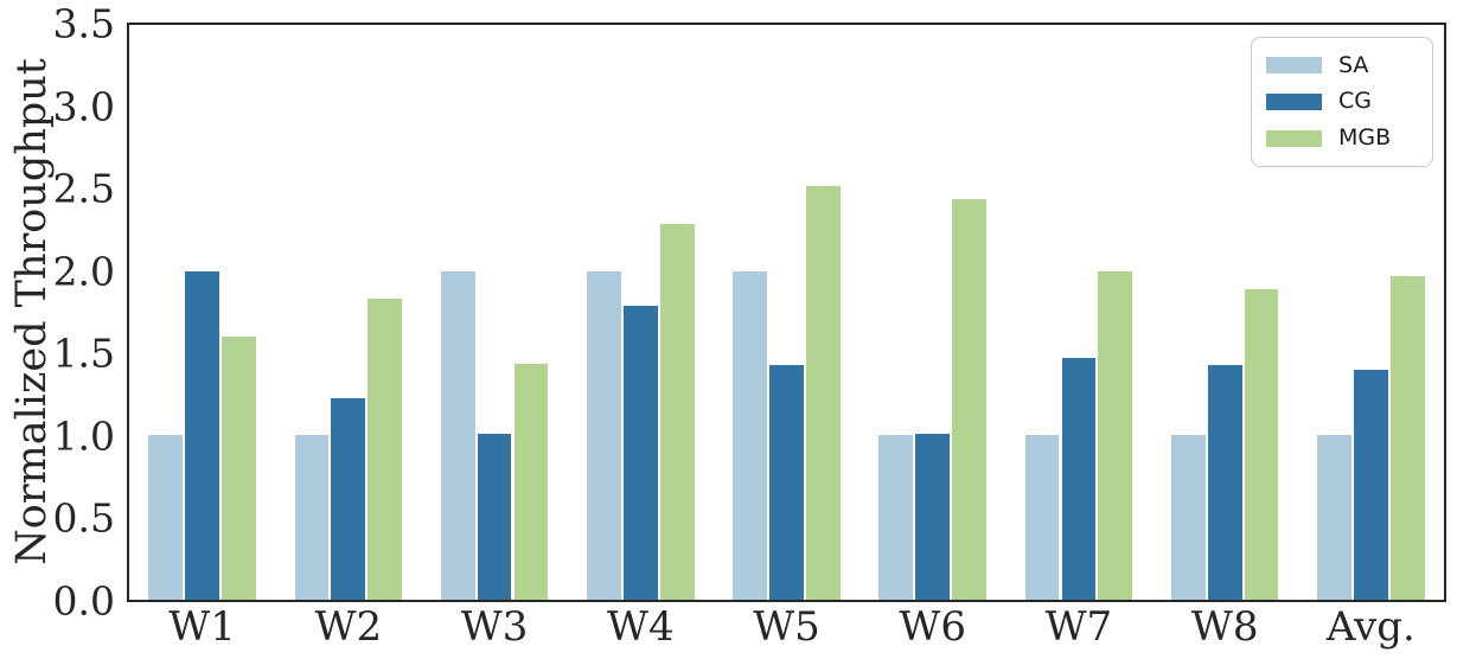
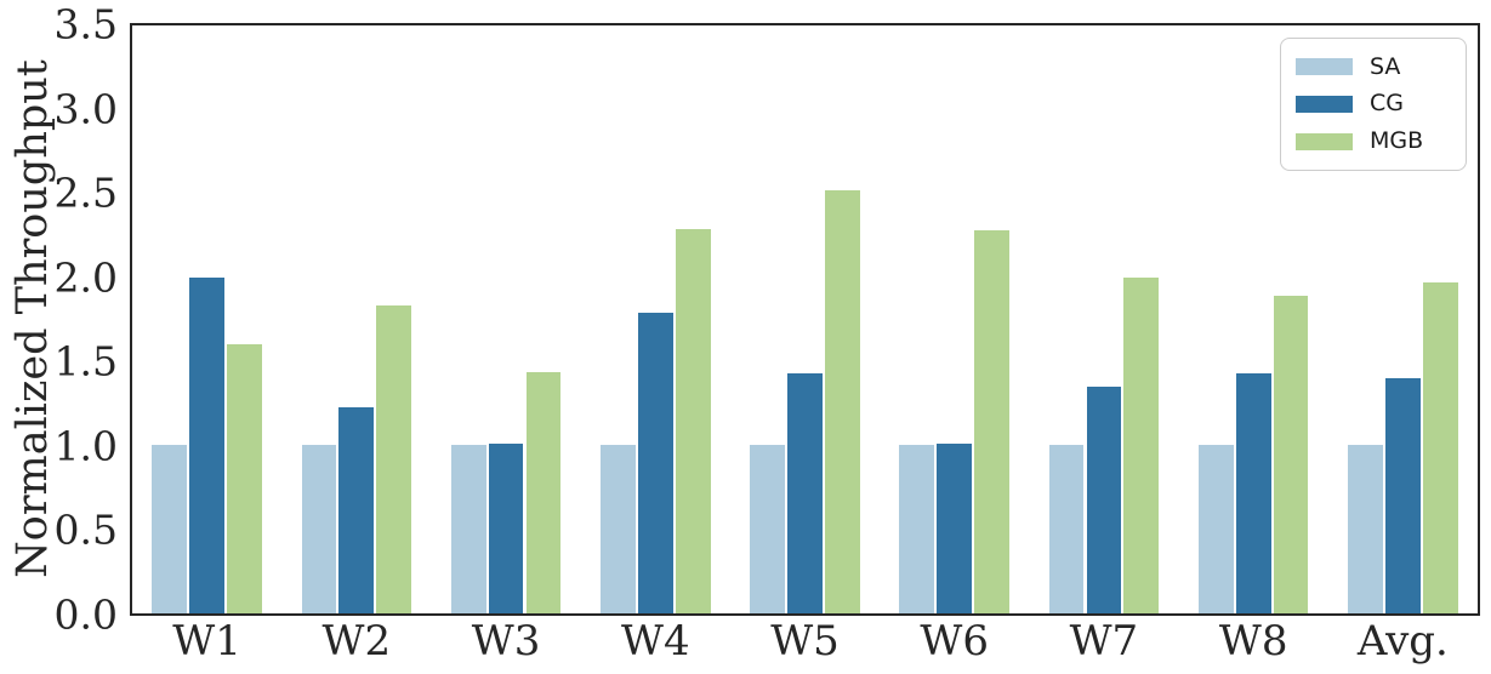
SA/W3: 2 -> 1
SA/W4: 2 -> 1
SA/W5: 2 -> 1
MGB/W6: 2.44 -> 2.28
CG/W7: 1.47 -> 1.35
